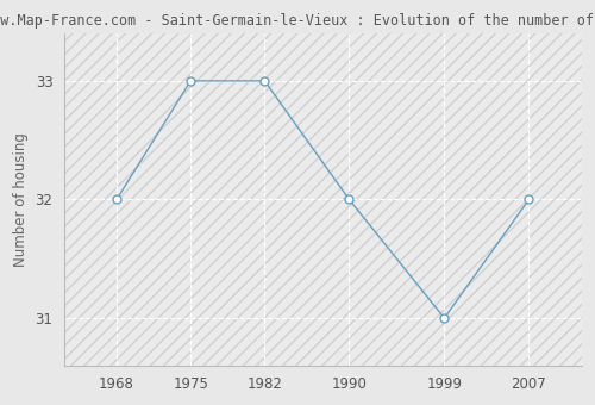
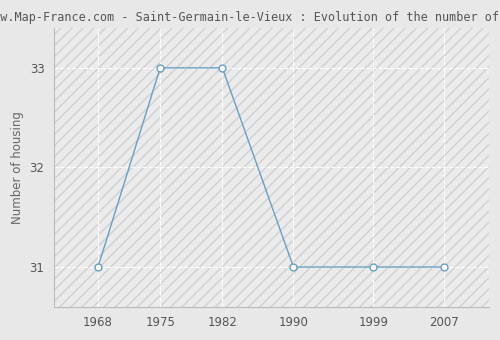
1968: 32 -> 31
1990: 32 -> 31
2007: 32 -> 31
